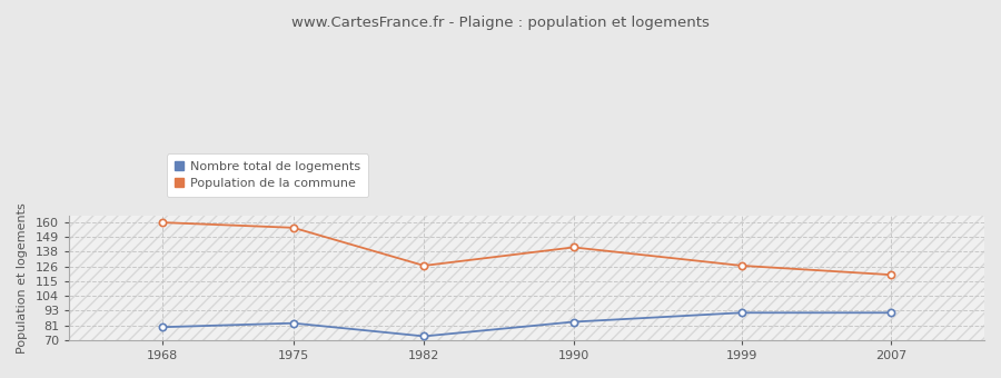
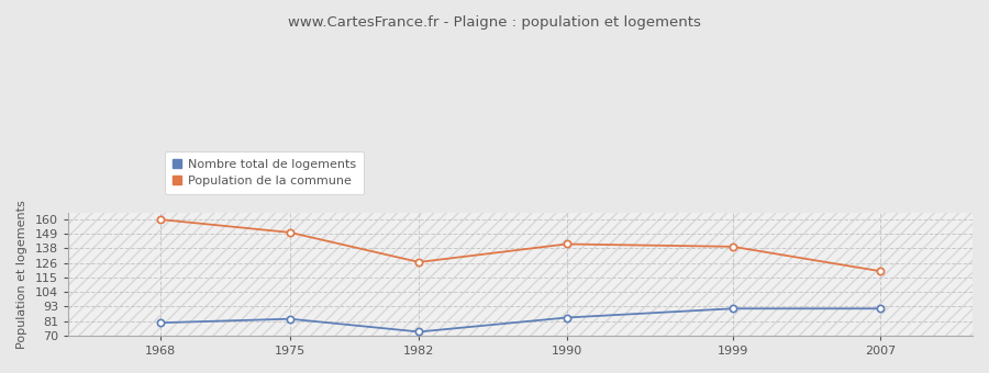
Population de la commune/1975: 156 -> 150
Population de la commune/1999: 127 -> 139
